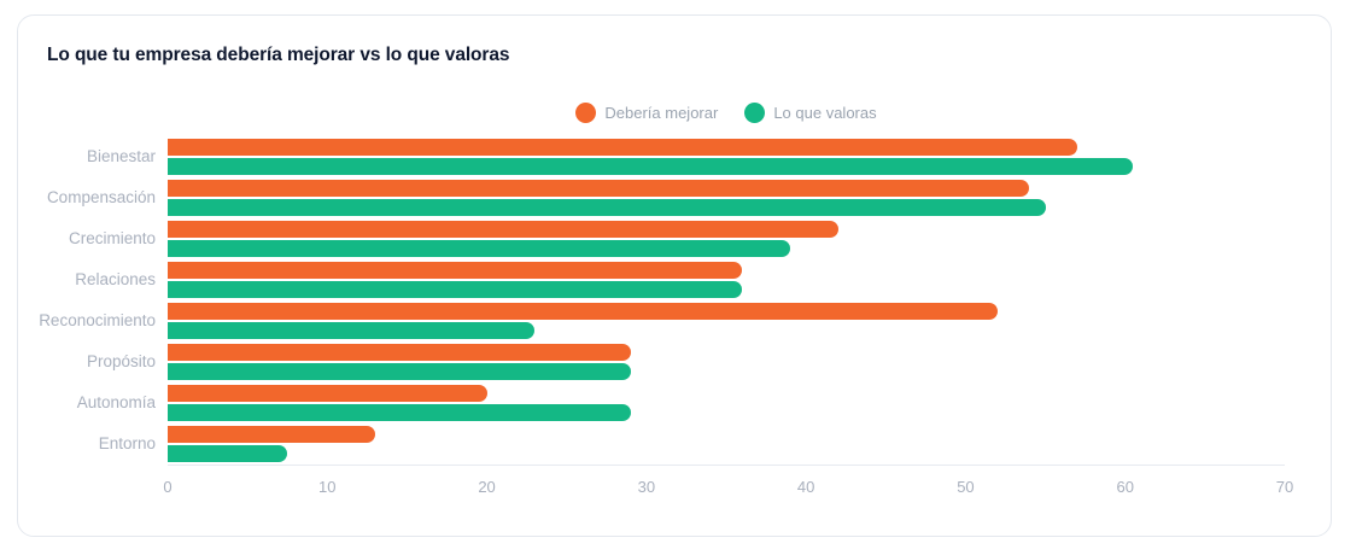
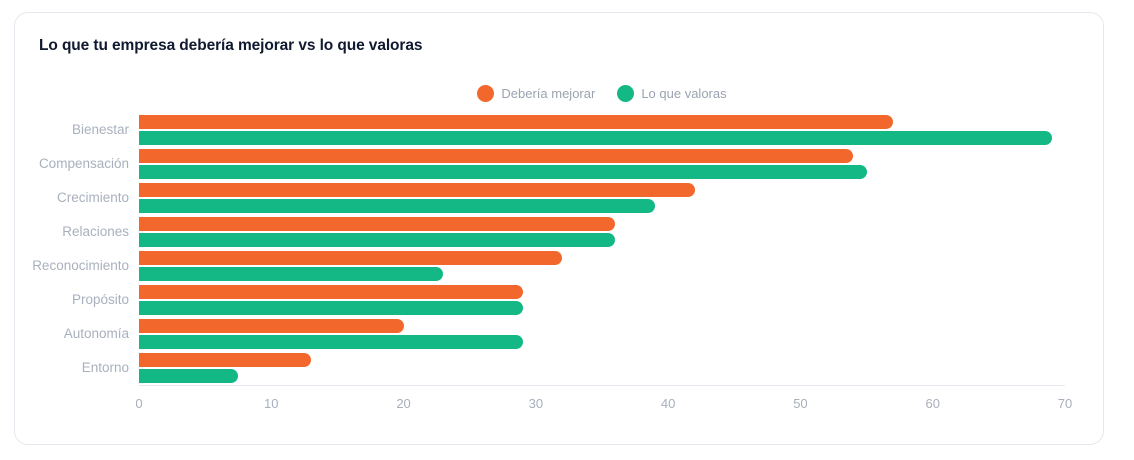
Lo que valoras/Bienestar: 60.5 -> 69.0
Debería mejorar/Reconocimiento: 52 -> 32
